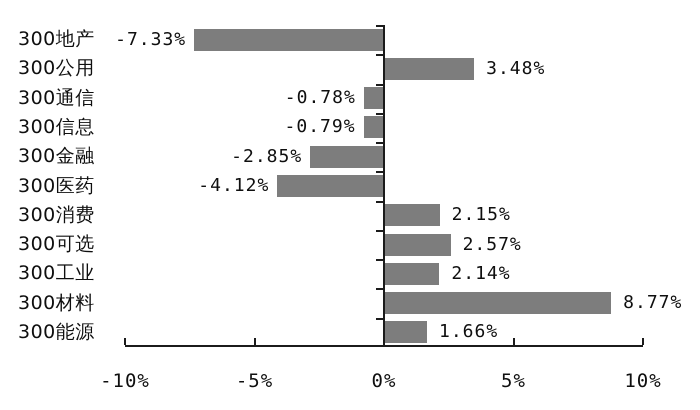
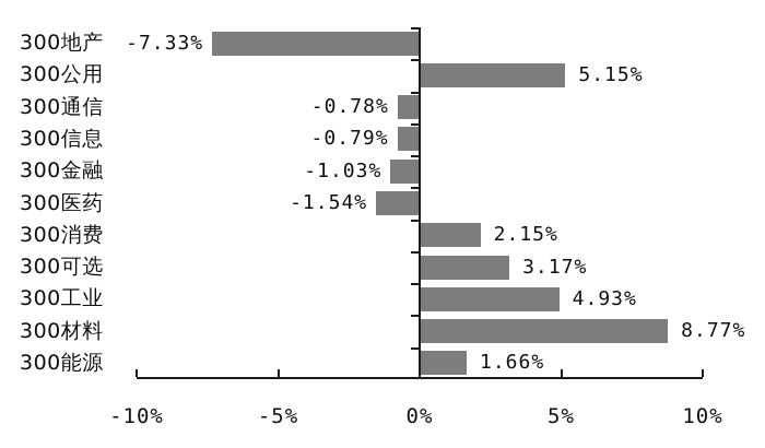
300公用: 3.48% -> 5.15%
300金融: -2.85% -> -1.03%
300医药: -4.12% -> -1.54%
300可选: 2.57% -> 3.17%
300工业: 2.14% -> 4.93%
